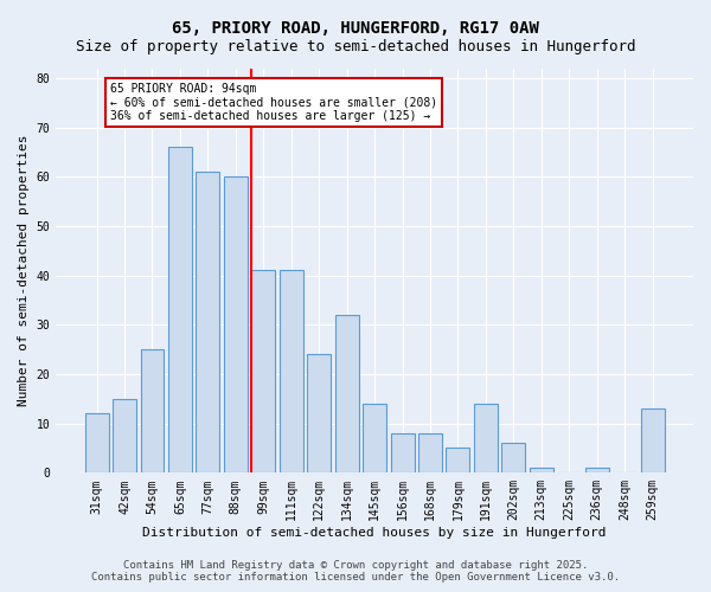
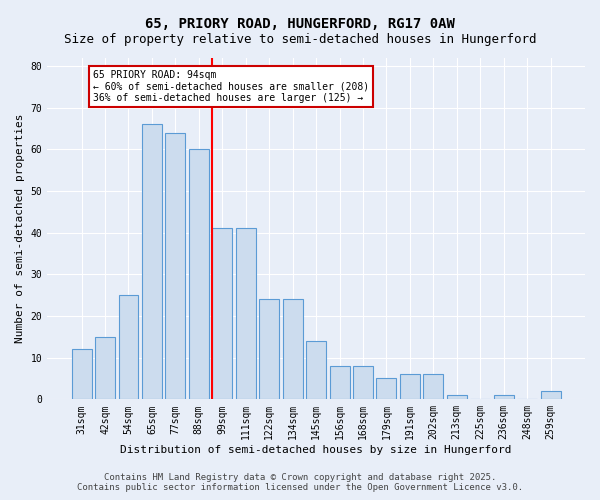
77sqm: 61 -> 64
134sqm: 32 -> 24
191sqm: 14 -> 6
259sqm: 13 -> 2
